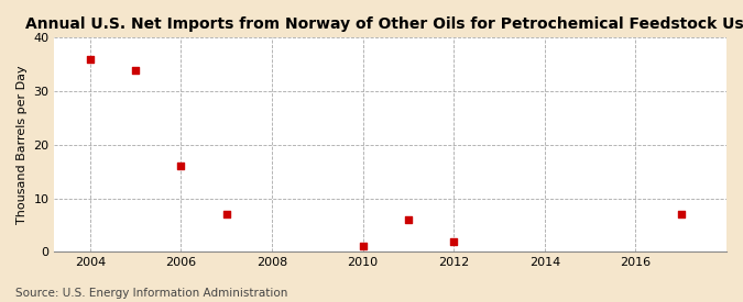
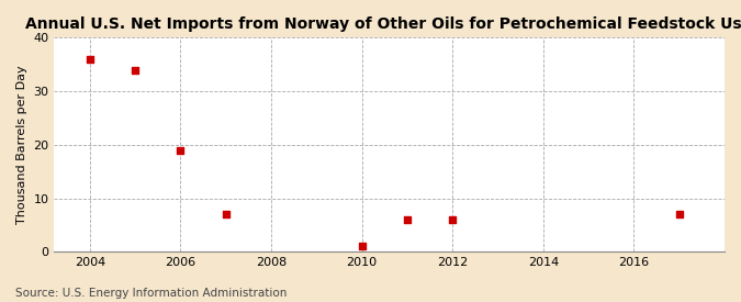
2006: 16 -> 19
2012: 2 -> 6
